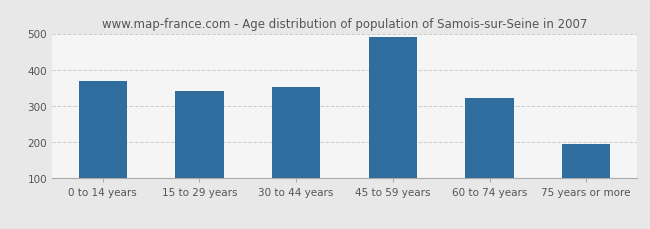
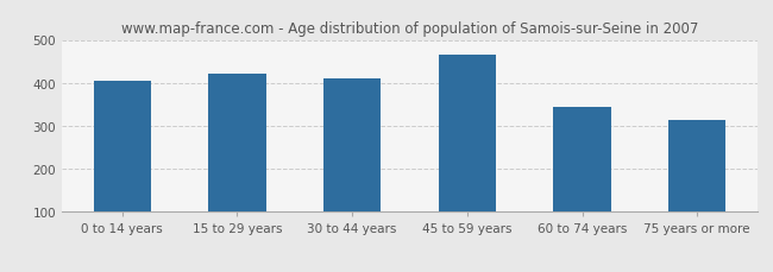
0 to 14 years: 368 -> 405
15 to 29 years: 340 -> 420
30 to 44 years: 352 -> 410
45 to 59 years: 490 -> 465
60 to 74 years: 323 -> 345
75 years or more: 196 -> 315
